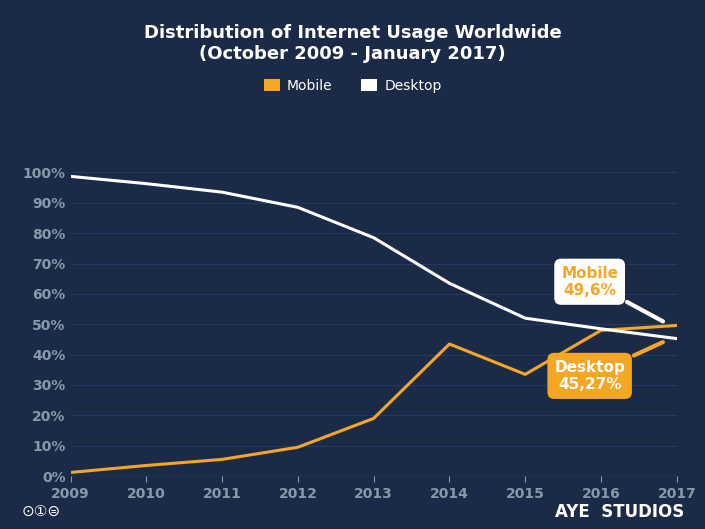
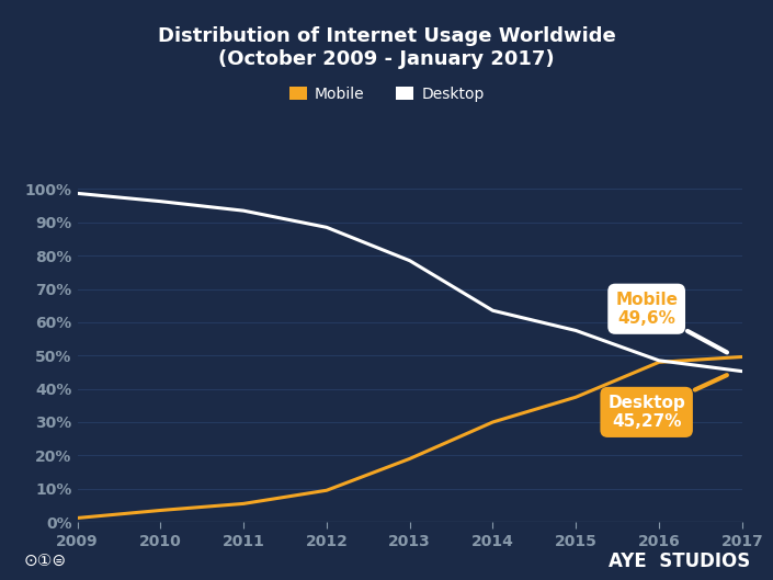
Mobile/2014: 43.5% -> 30.0%
Mobile/2015: 33.5% -> 37.5%
Desktop/2015: 52.0% -> 57.5%
